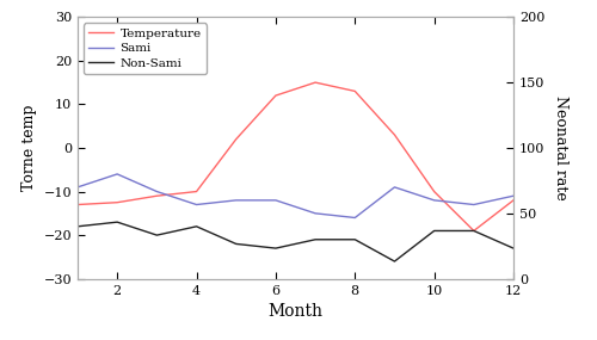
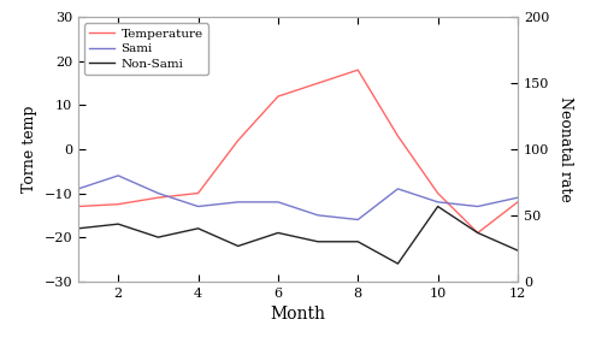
Non-Sami/6: -23 -> -19
Temperature/8: 13.0 -> 18.0
Non-Sami/10: -19 -> -13
